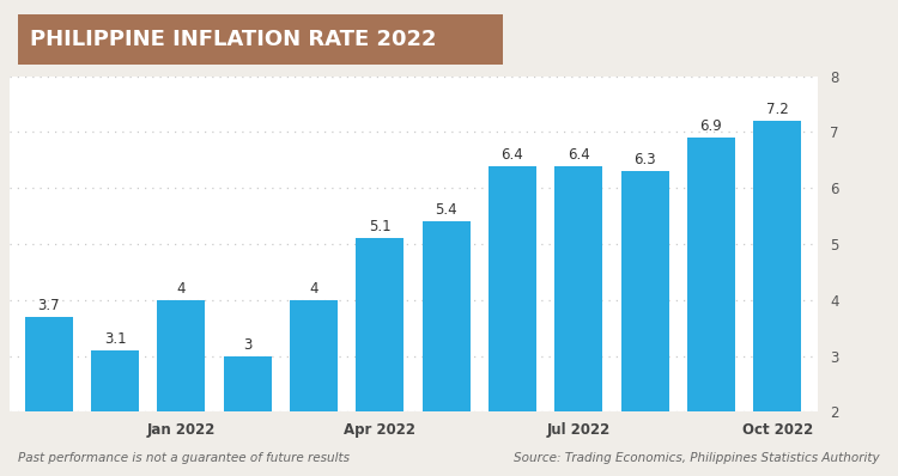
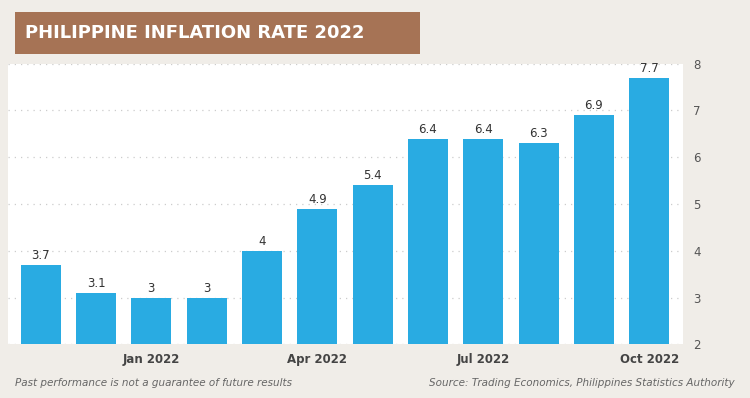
Jan 2022: 4 -> 3
Apr 2022: 5.1 -> 4.9
Oct 2022: 7.2 -> 7.7
